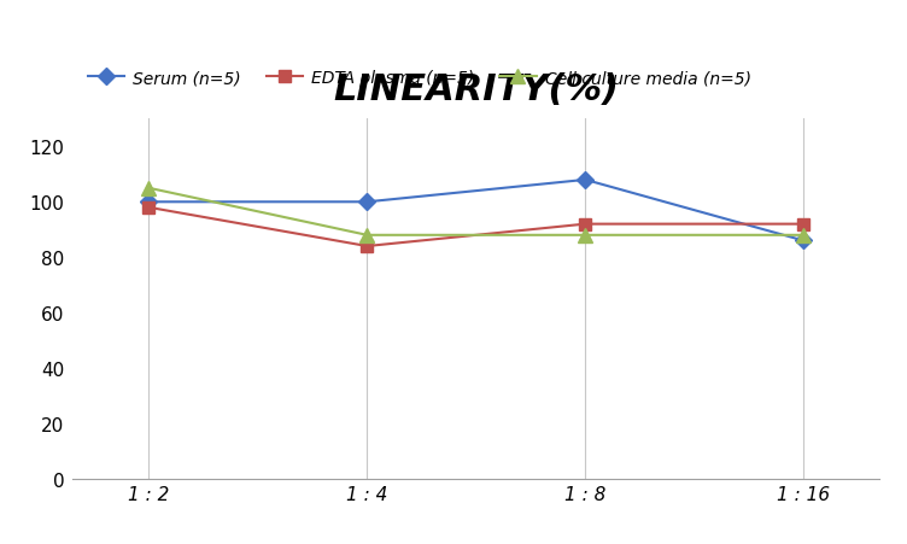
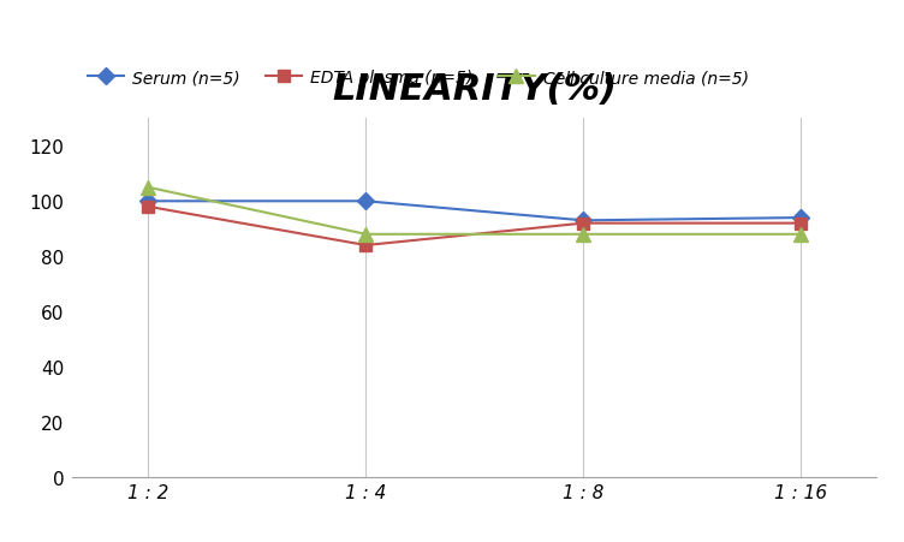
Serum (n=5)/1 : 8: 108 -> 93
Serum (n=5)/1 : 16: 86 -> 94
